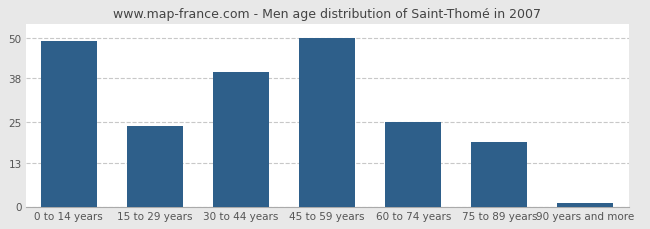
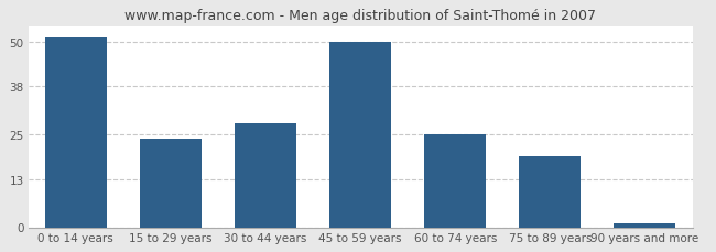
0 to 14 years: 49 -> 51
30 to 44 years: 40 -> 28
